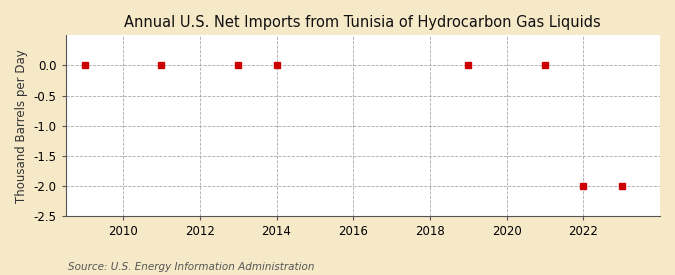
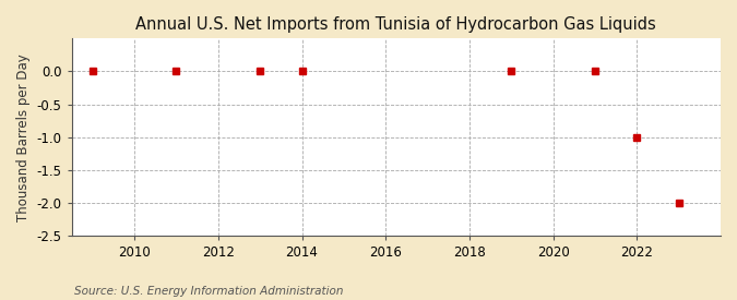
2022: -2 -> -1
